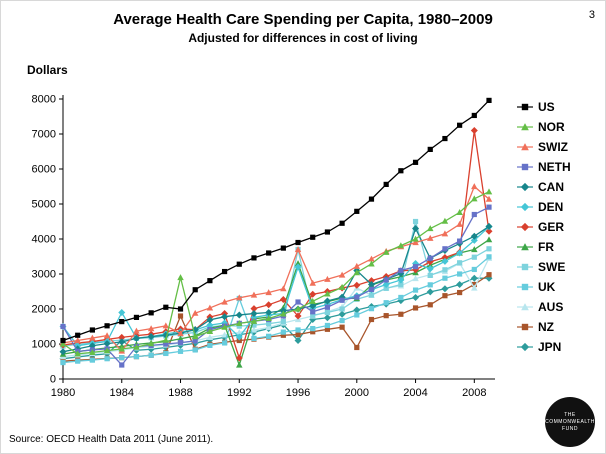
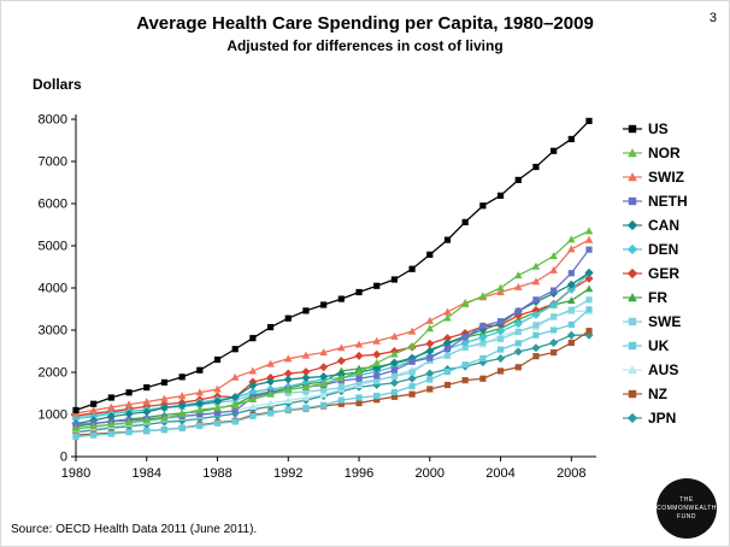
NOR/1980: 1000 -> 700
NETH/1980: 1500 -> 800
DEN/1980: 1500 -> 900
SWIZ/1984: 800 -> 1300
NETH/1984: 400 -> 900
DEN/1984: 1900 -> 1100
JPN/1984: 1100 -> 800
US/1988: 2000 -> 2300
NOR/1988: 2900 -> 1200
SWIZ/1988: 1300 -> 1600
NZ/1988: 1800 -> 800
DEN/1992: 1200 -> 1700
GER/1992: 600 -> 2000
FR/1992: 400 -> 1600
UK/1992: 2300 -> 1100
SWIZ/1996: 3700 -> 2700
NETH/1996: 2200 -> 1800
DEN/1996: 3200 -> 1900
GER/1996: 1800 -> 2400
FR/1996: 3300 -> 2100
SWE/1996: 3700 -> 1800
JPN/1996: 1100 -> 1600
CAN/2000: 3100 -> 2500
FR/2000: 2300 -> 2500
AUS/2000: 2600 -> 2300
NZ/2000: 900 -> 1600
CAN/2004: 4300 -> 3200
DEN/2004: 3300 -> 3000
SWE/2004: 4500 -> 2800
SWIZ/2008: 5500 -> 4900
NETH/2008: 4700 -> 4400
GER/2008: 7100 -> 4000
AUS/2008: 2600 -> 3400
